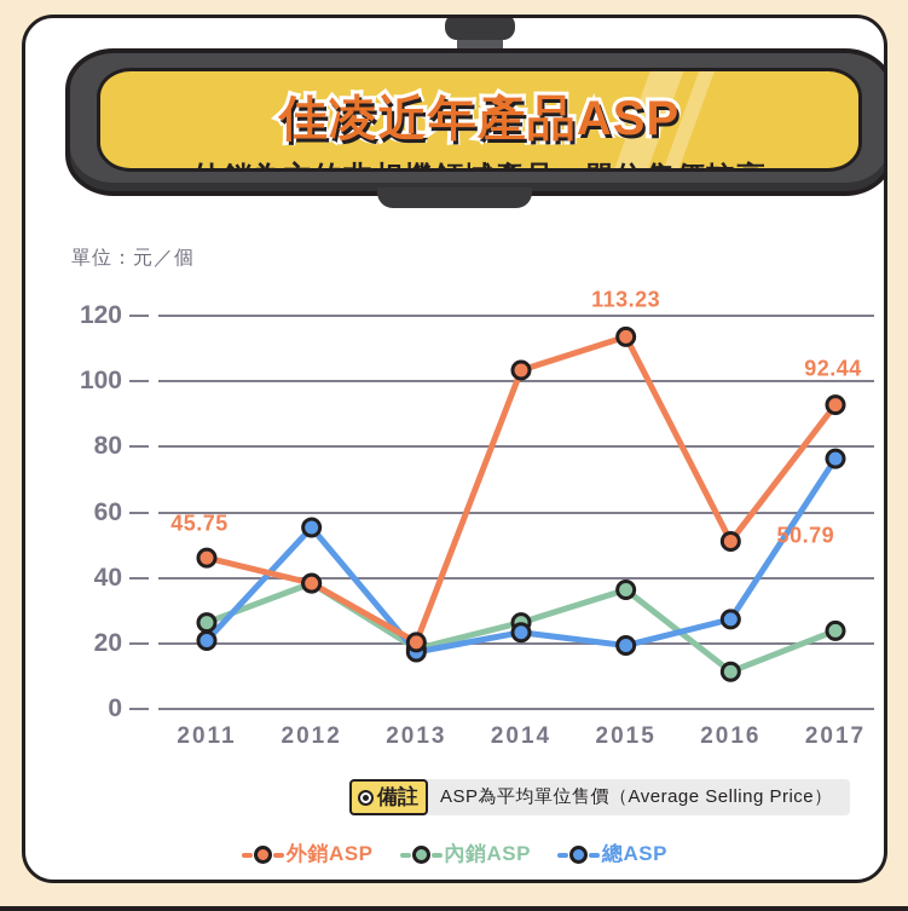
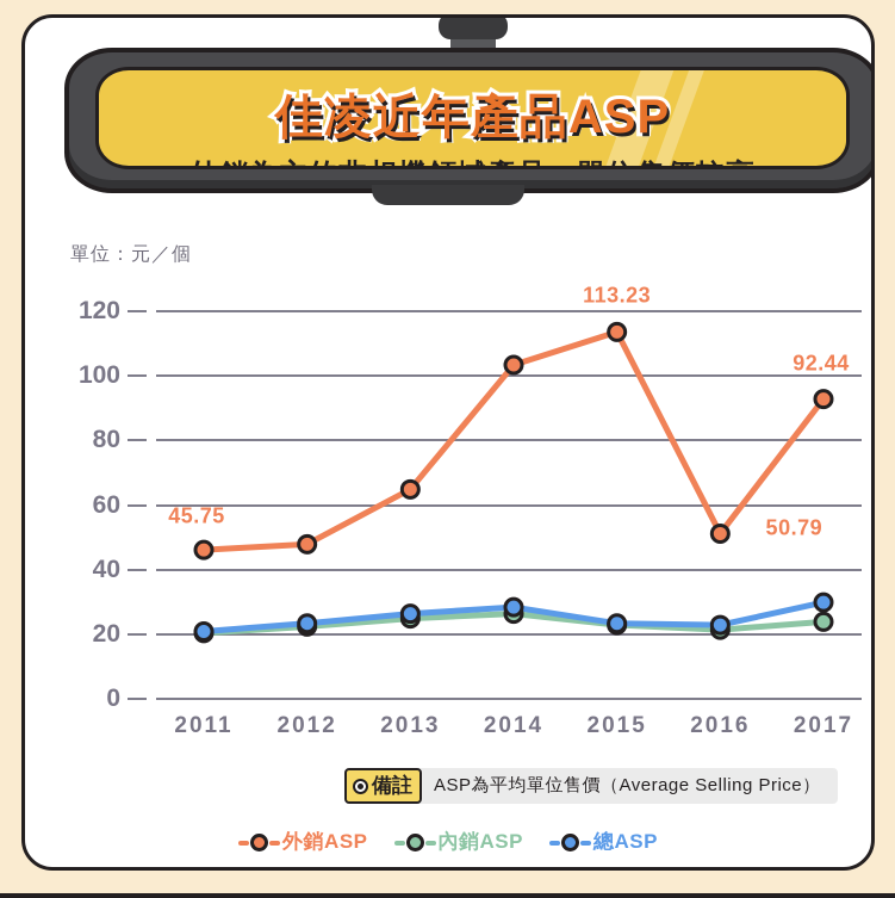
內銷ASP/2011: 26 -> 20
外銷ASP/2012: 38 -> 48
內銷ASP/2012: 38 -> 22
總ASP/2012: 55 -> 23
外銷ASP/2013: 20 -> 64
內銷ASP/2013: 18 -> 24
總ASP/2013: 17 -> 26
總ASP/2014: 23 -> 28
內銷ASP/2015: 36 -> 22
總ASP/2015: 19 -> 23
內銷ASP/2016: 11 -> 21
總ASP/2016: 27 -> 22
總ASP/2017: 76 -> 30
